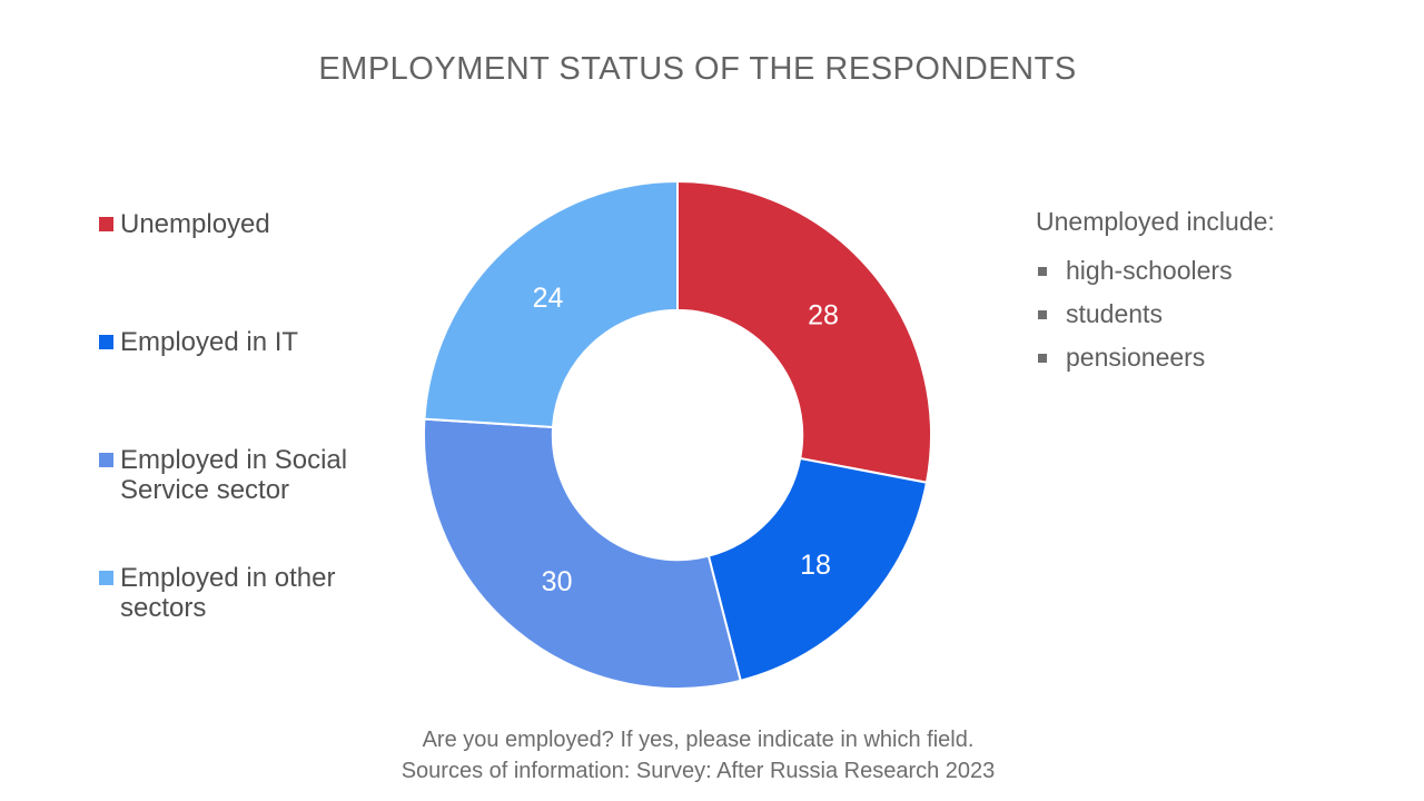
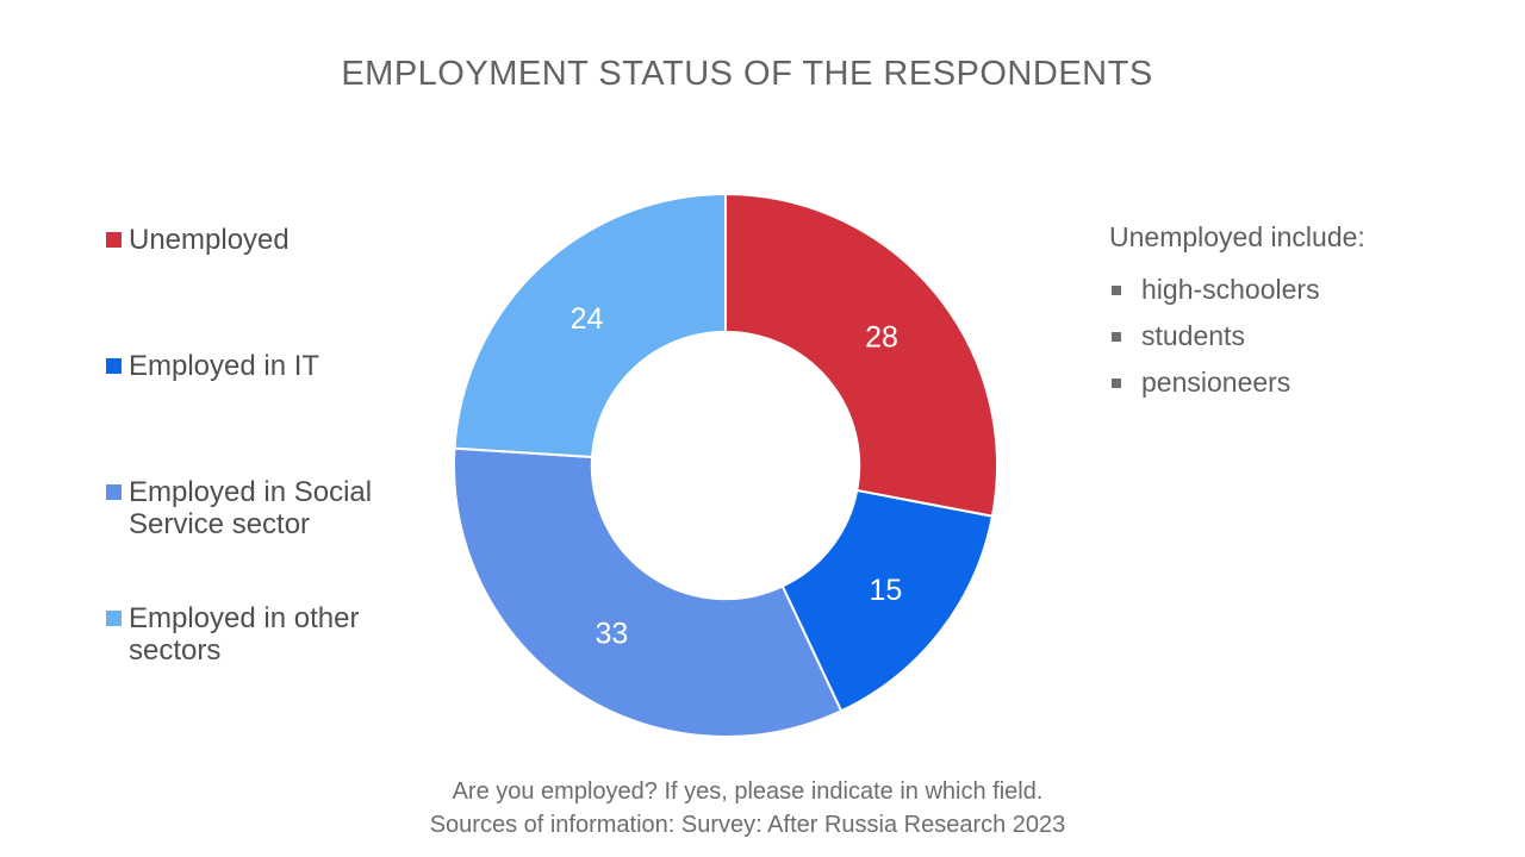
Employed in IT: 18 -> 15
Employed in Social Service sector: 30 -> 33
